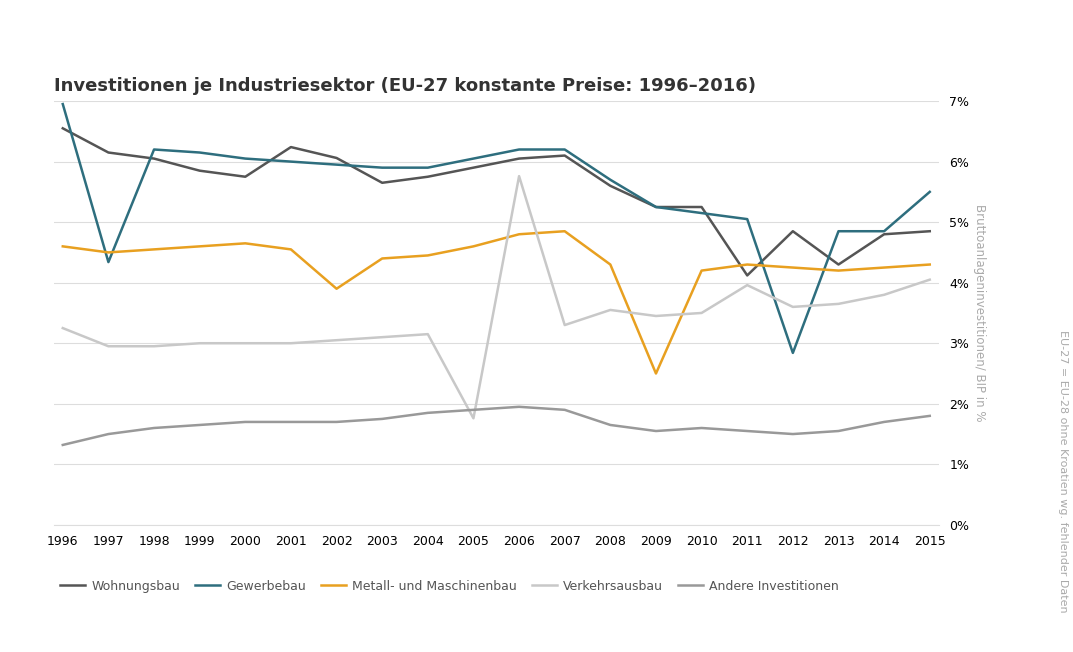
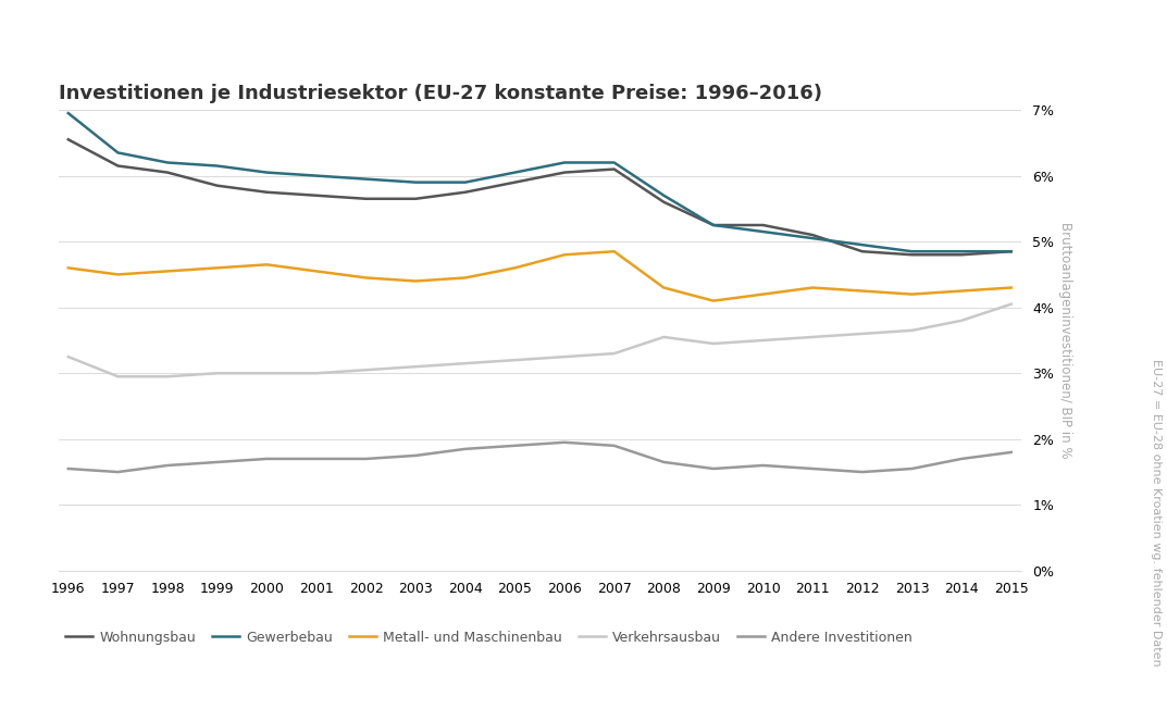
Andere Investitionen/1996: 1.32% -> 1.55%
Gewerbebau/1997: 4.34% -> 6.35%
Wohnungsbau/2001: 6.24% -> 5.70%
Wohnungsbau/2002: 6.06% -> 5.65%
Metall- und Maschinenbau/2002: 3.90% -> 4.45%
Verkehrsausbau/2005: 1.76% -> 3.20%
Verkehrsausbau/2006: 5.76% -> 3.25%
Metall- und Maschinenbau/2009: 2.50% -> 4.10%
Wohnungsbau/2011: 4.12% -> 5.10%
Verkehrsausbau/2011: 3.96% -> 3.55%
Gewerbebau/2012: 2.84% -> 4.95%
Wohnungsbau/2013: 4.30% -> 4.80%
Gewerbebau/2015: 5.50% -> 4.85%
